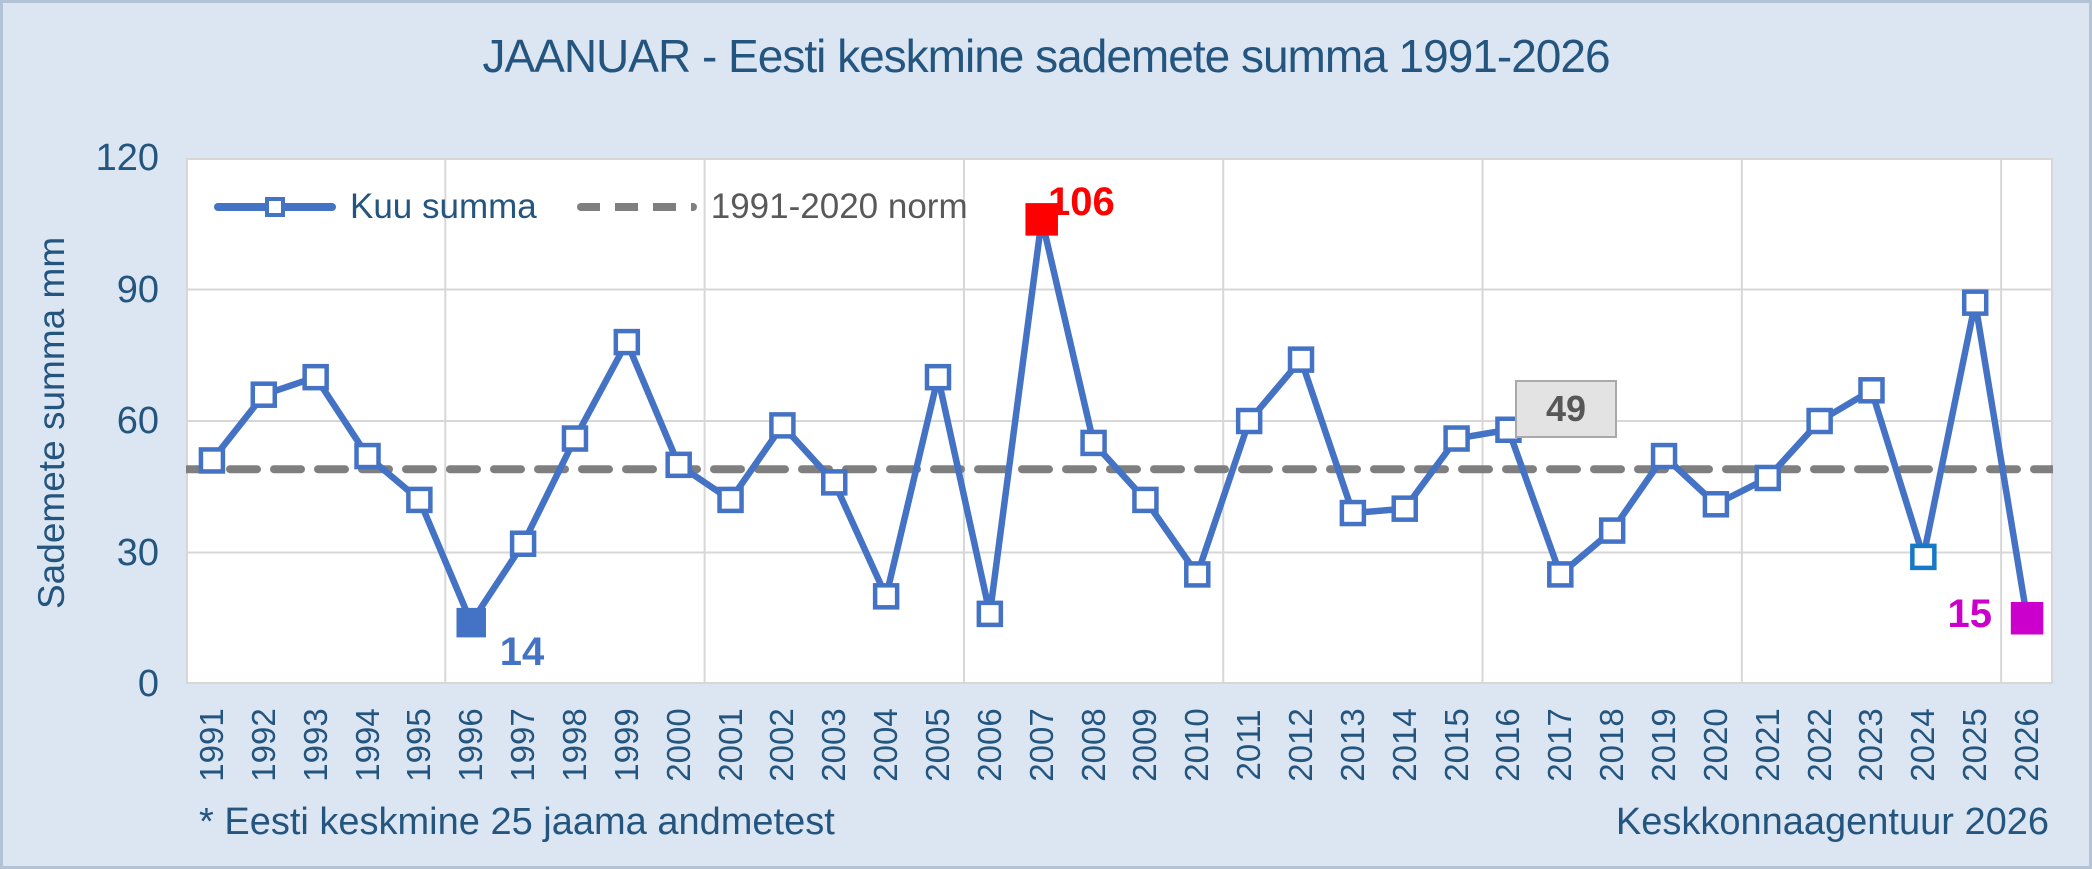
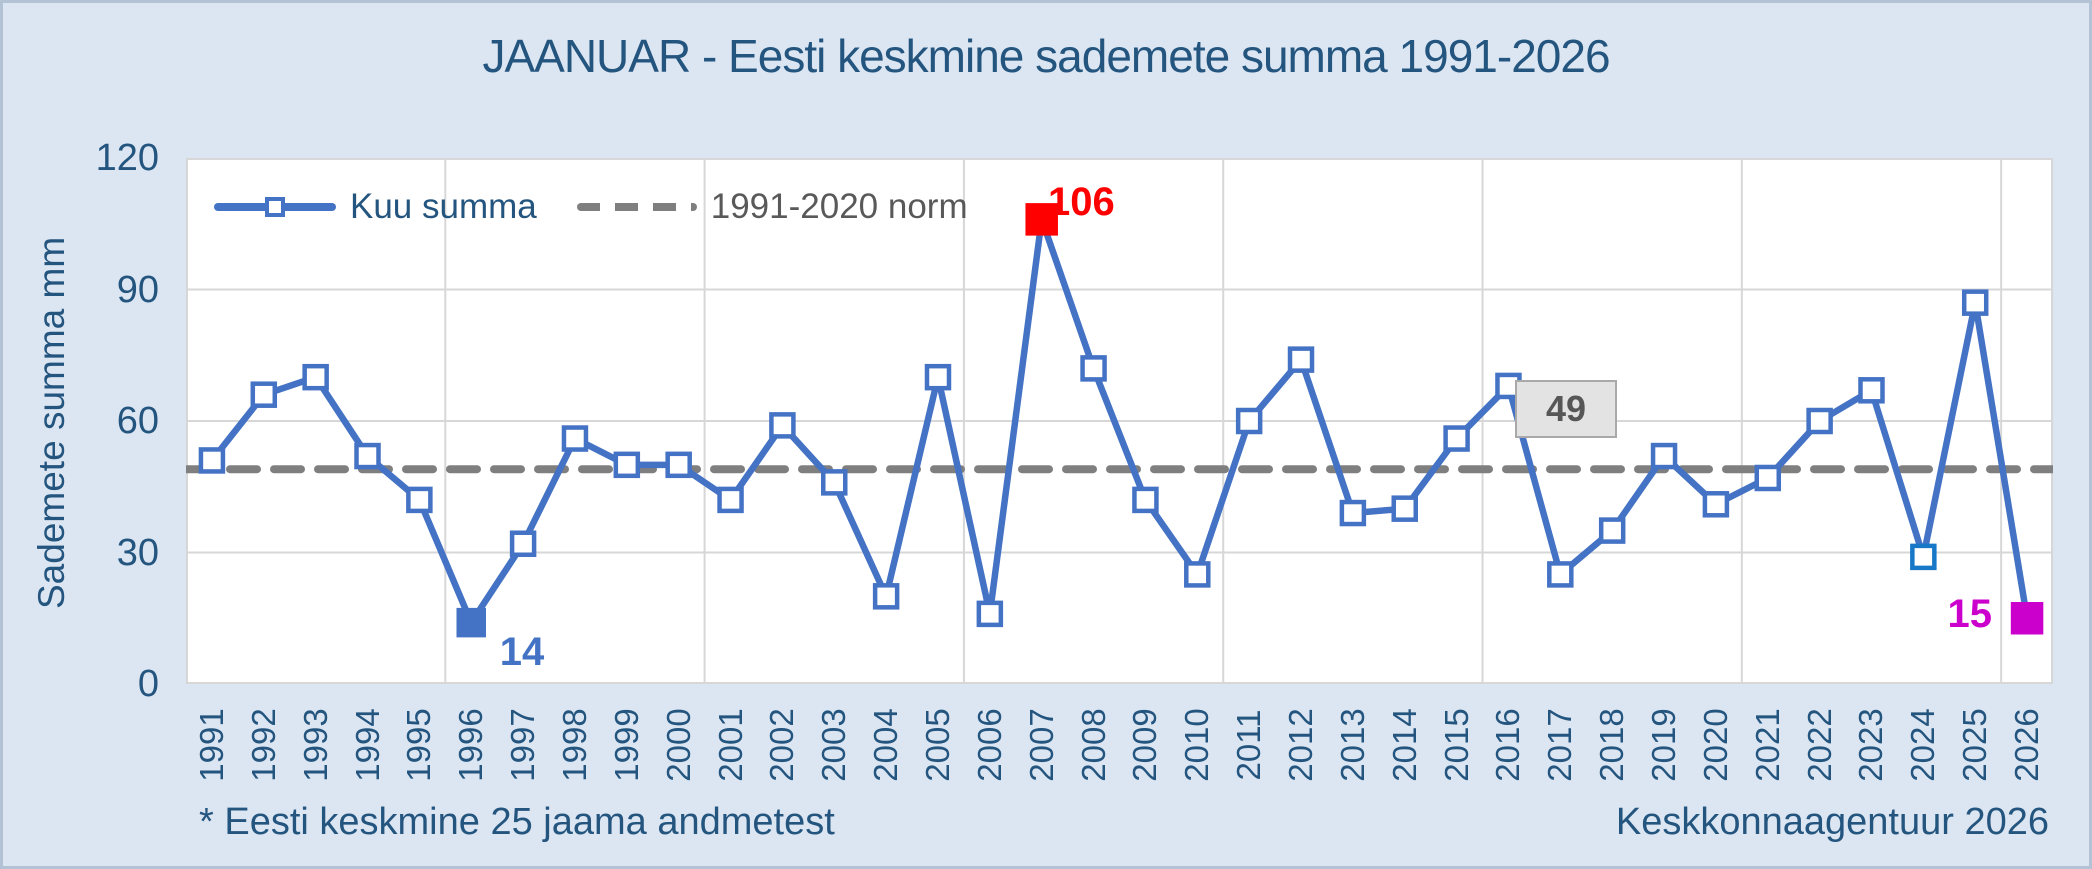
1999: 78 -> 50
2008: 55 -> 72
2016: 58 -> 68
